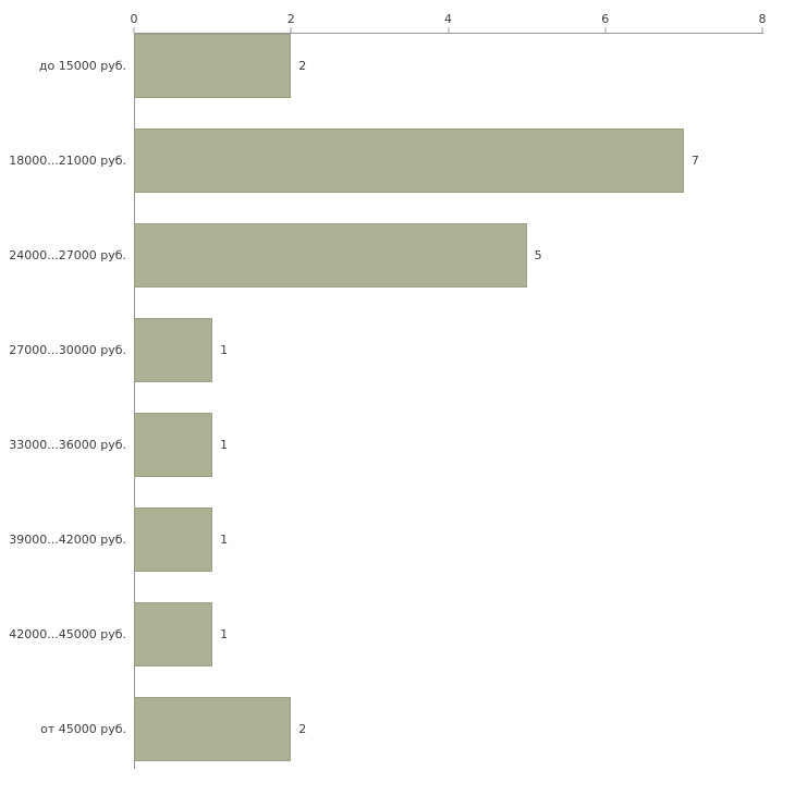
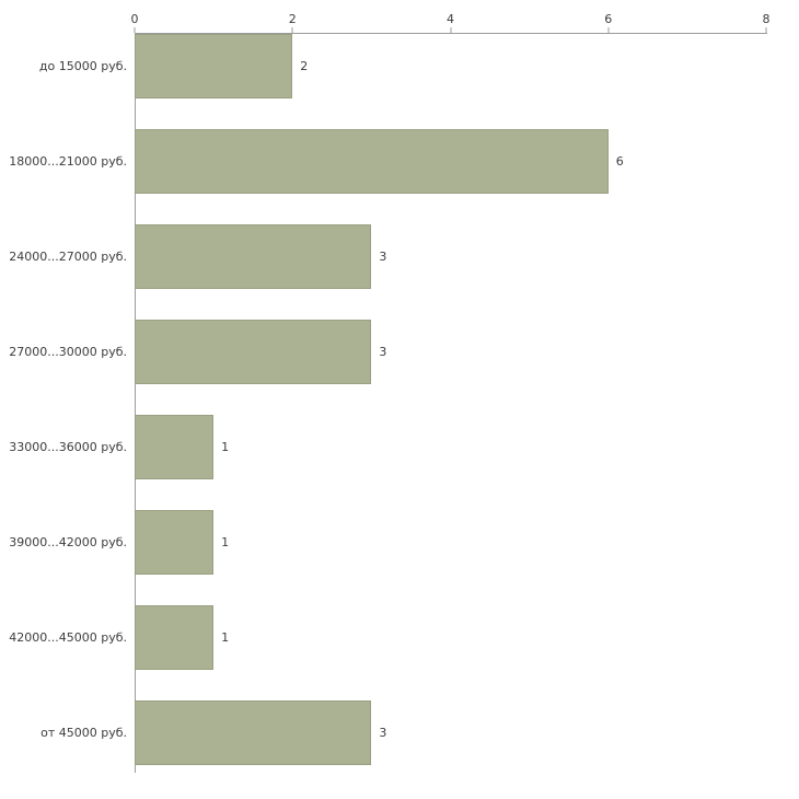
18000...21000 руб.: 7 -> 6
24000...27000 руб.: 5 -> 3
27000...30000 руб.: 1 -> 3
от 45000 руб.: 2 -> 3
